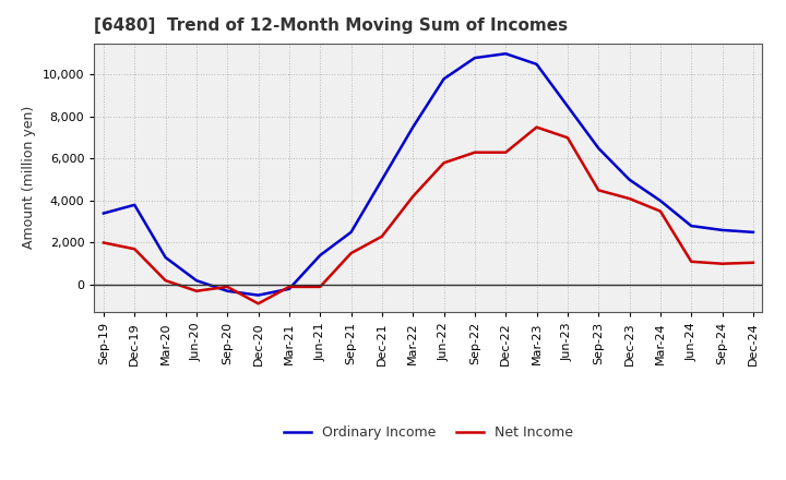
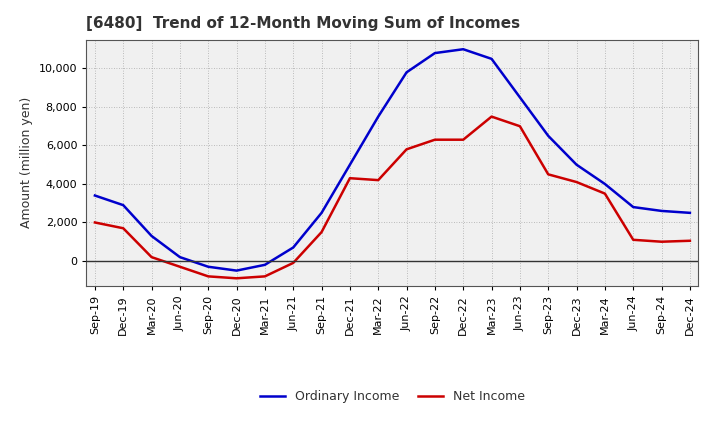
Ordinary Income/Dec-19: 3,800 -> 2,900
Net Income/Sep-20: -100 -> -800
Net Income/Mar-21: -100 -> -800
Ordinary Income/Jun-21: 1,400 -> 700
Net Income/Dec-21: 2,300 -> 4,300
